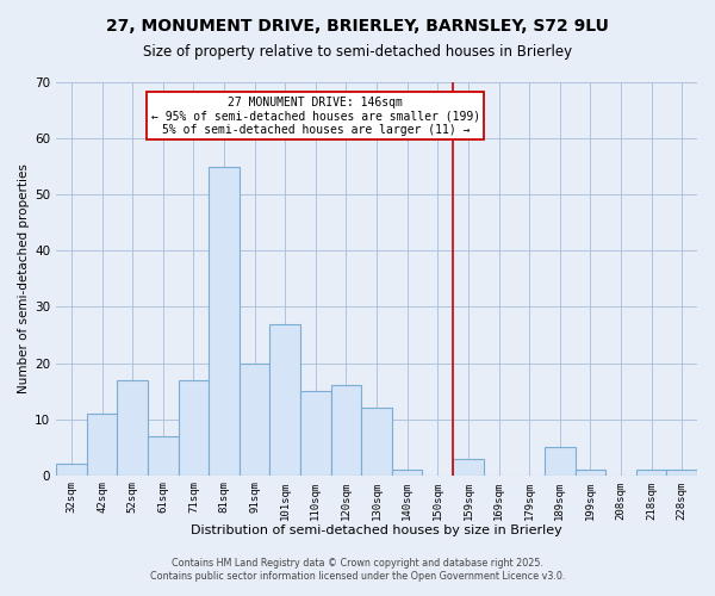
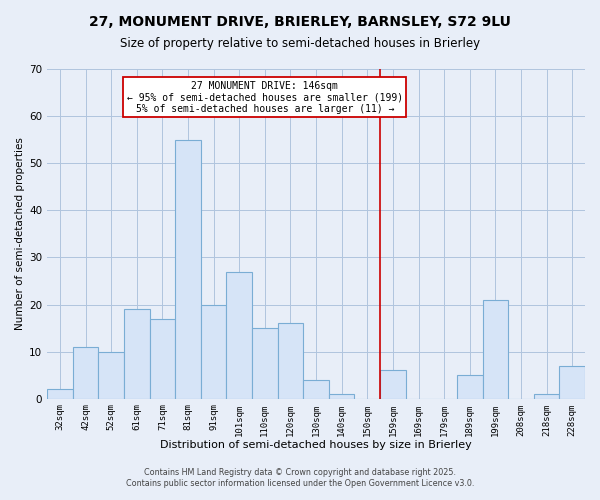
52sqm: 17 -> 10
61sqm: 7 -> 19
130sqm: 12 -> 4
159sqm: 3 -> 6
199sqm: 1 -> 21
228sqm: 1 -> 7
